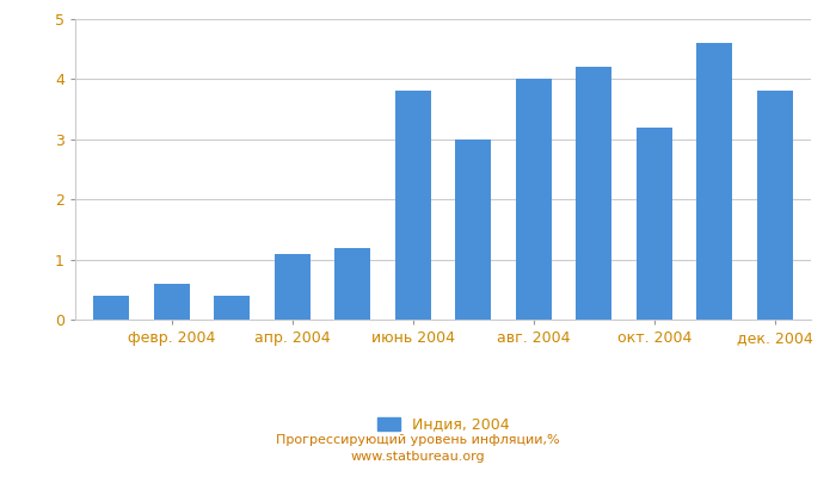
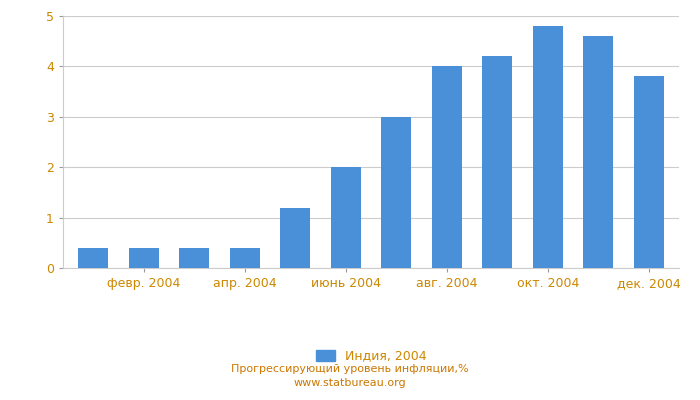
февр. 2004: 0.6 -> 0.4
апр. 2004: 1.1 -> 0.4
июнь 2004: 3.8 -> 2.0
окт. 2004: 3.2 -> 4.8
